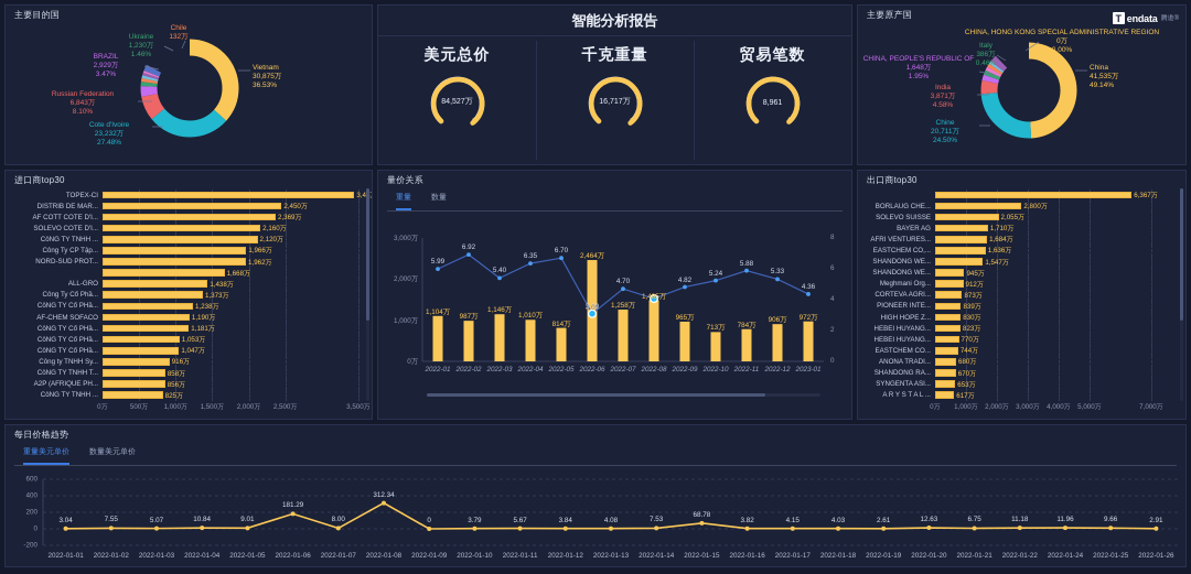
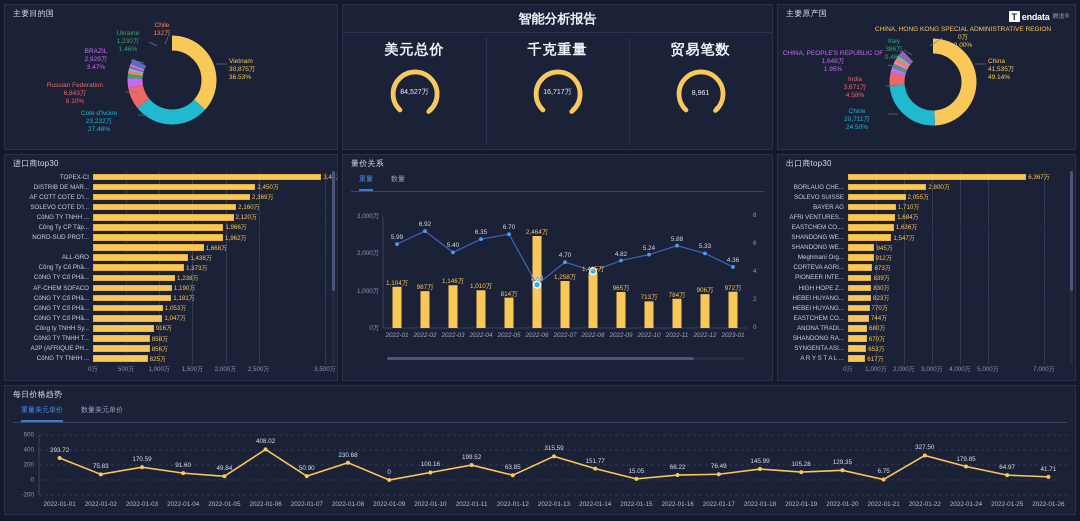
每日价格趋势/2022-01-01: 3.04 -> 293.72
每日价格趋势/2022-01-02: 7.55 -> 75.83
每日价格趋势/2022-01-03: 5.07 -> 170.59
每日价格趋势/2022-01-04: 10.84 -> 91.60
每日价格趋势/2022-01-05: 9.01 -> 49.84
每日价格趋势/2022-01-06: 181.29 -> 408.02
每日价格趋势/2022-01-07: 8.00 -> 50.90
每日价格趋势/2022-01-08: 312.34 -> 230.68
每日价格趋势/2022-01-10: 3.79 -> 100.16
每日价格趋势/2022-01-11: 5.67 -> 199.52
每日价格趋势/2022-01-12: 3.84 -> 63.85
每日价格趋势/2022-01-13: 4.08 -> 315.59
每日价格趋势/2022-01-14: 7.53 -> 151.77
每日价格趋势/2022-01-15: 68.78 -> 15.05
每日价格趋势/2022-01-16: 3.82 -> 66.22
每日价格趋势/2022-01-17: 4.15 -> 76.49
每日价格趋势/2022-01-18: 4.03 -> 145.99
每日价格趋势/2022-01-19: 2.61 -> 105.28
每日价格趋势/2022-01-20: 12.63 -> 129.35
每日价格趋势/2022-01-22: 11.18 -> 327.50
每日价格趋势/2022-01-24: 11.96 -> 179.85
每日价格趋势/2022-01-25: 9.66 -> 64.97
每日价格趋势/2022-01-26: 2.91 -> 41.71
